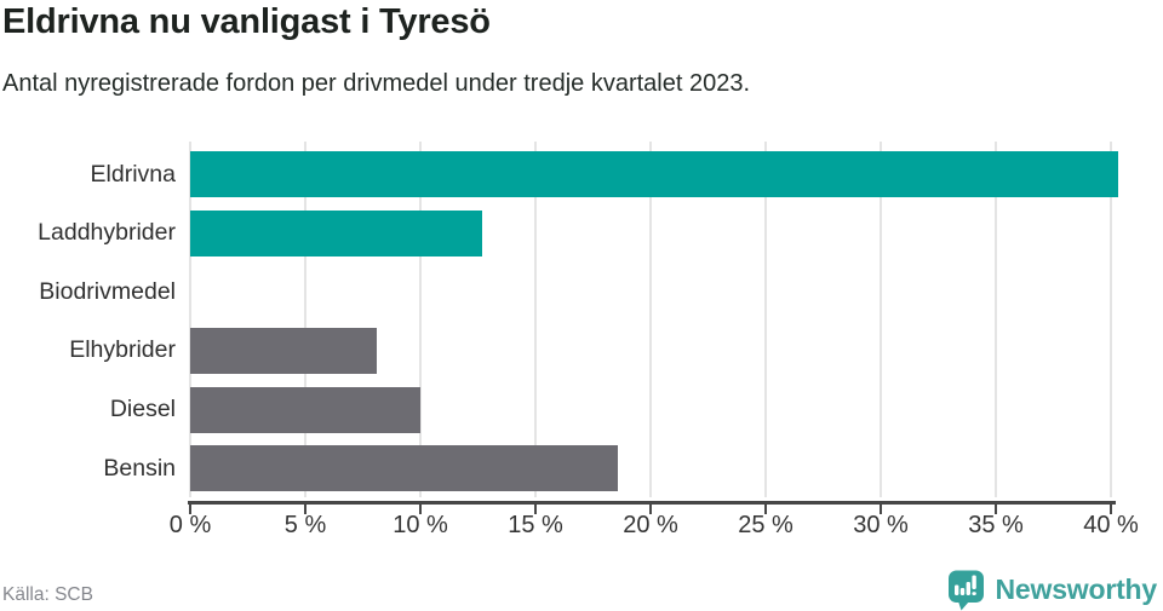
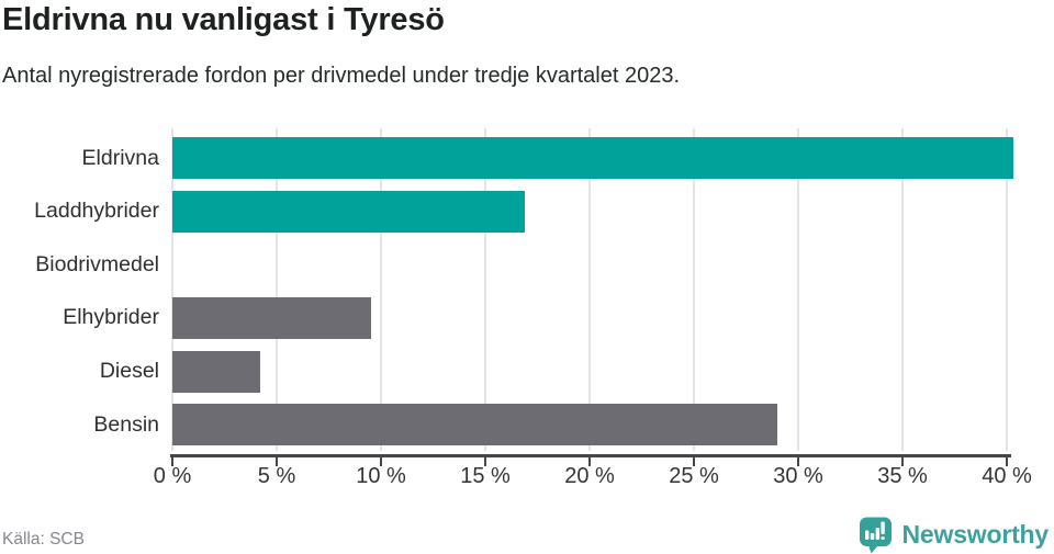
Laddhybrider: 12.7% -> 16.9%
Elhybrider: 8.1% -> 9.5%
Diesel: 10.0% -> 4.2%
Bensin: 18.6% -> 29.0%
